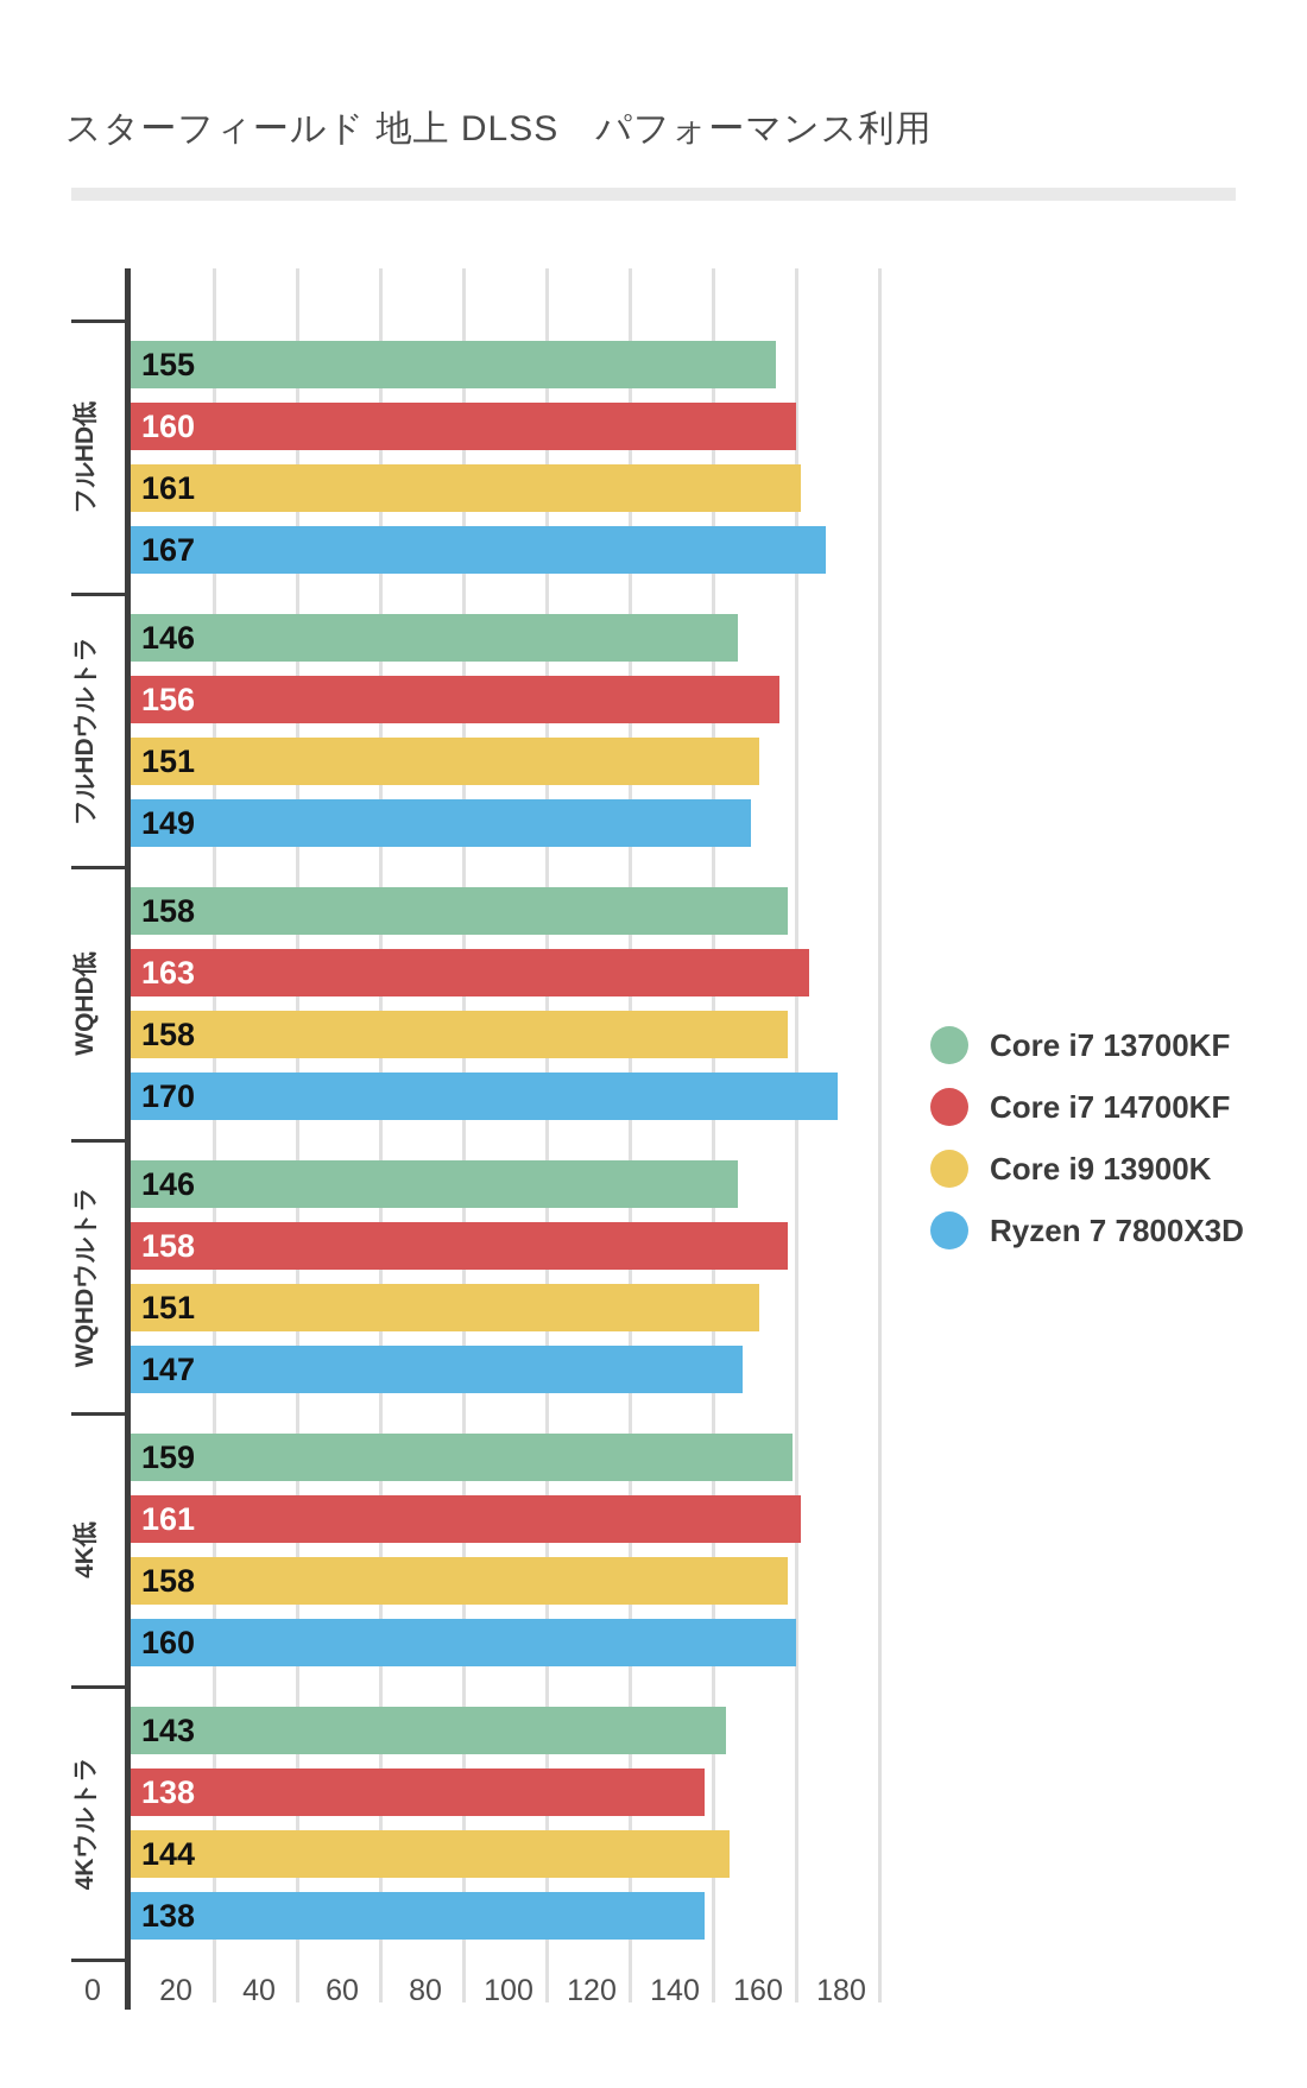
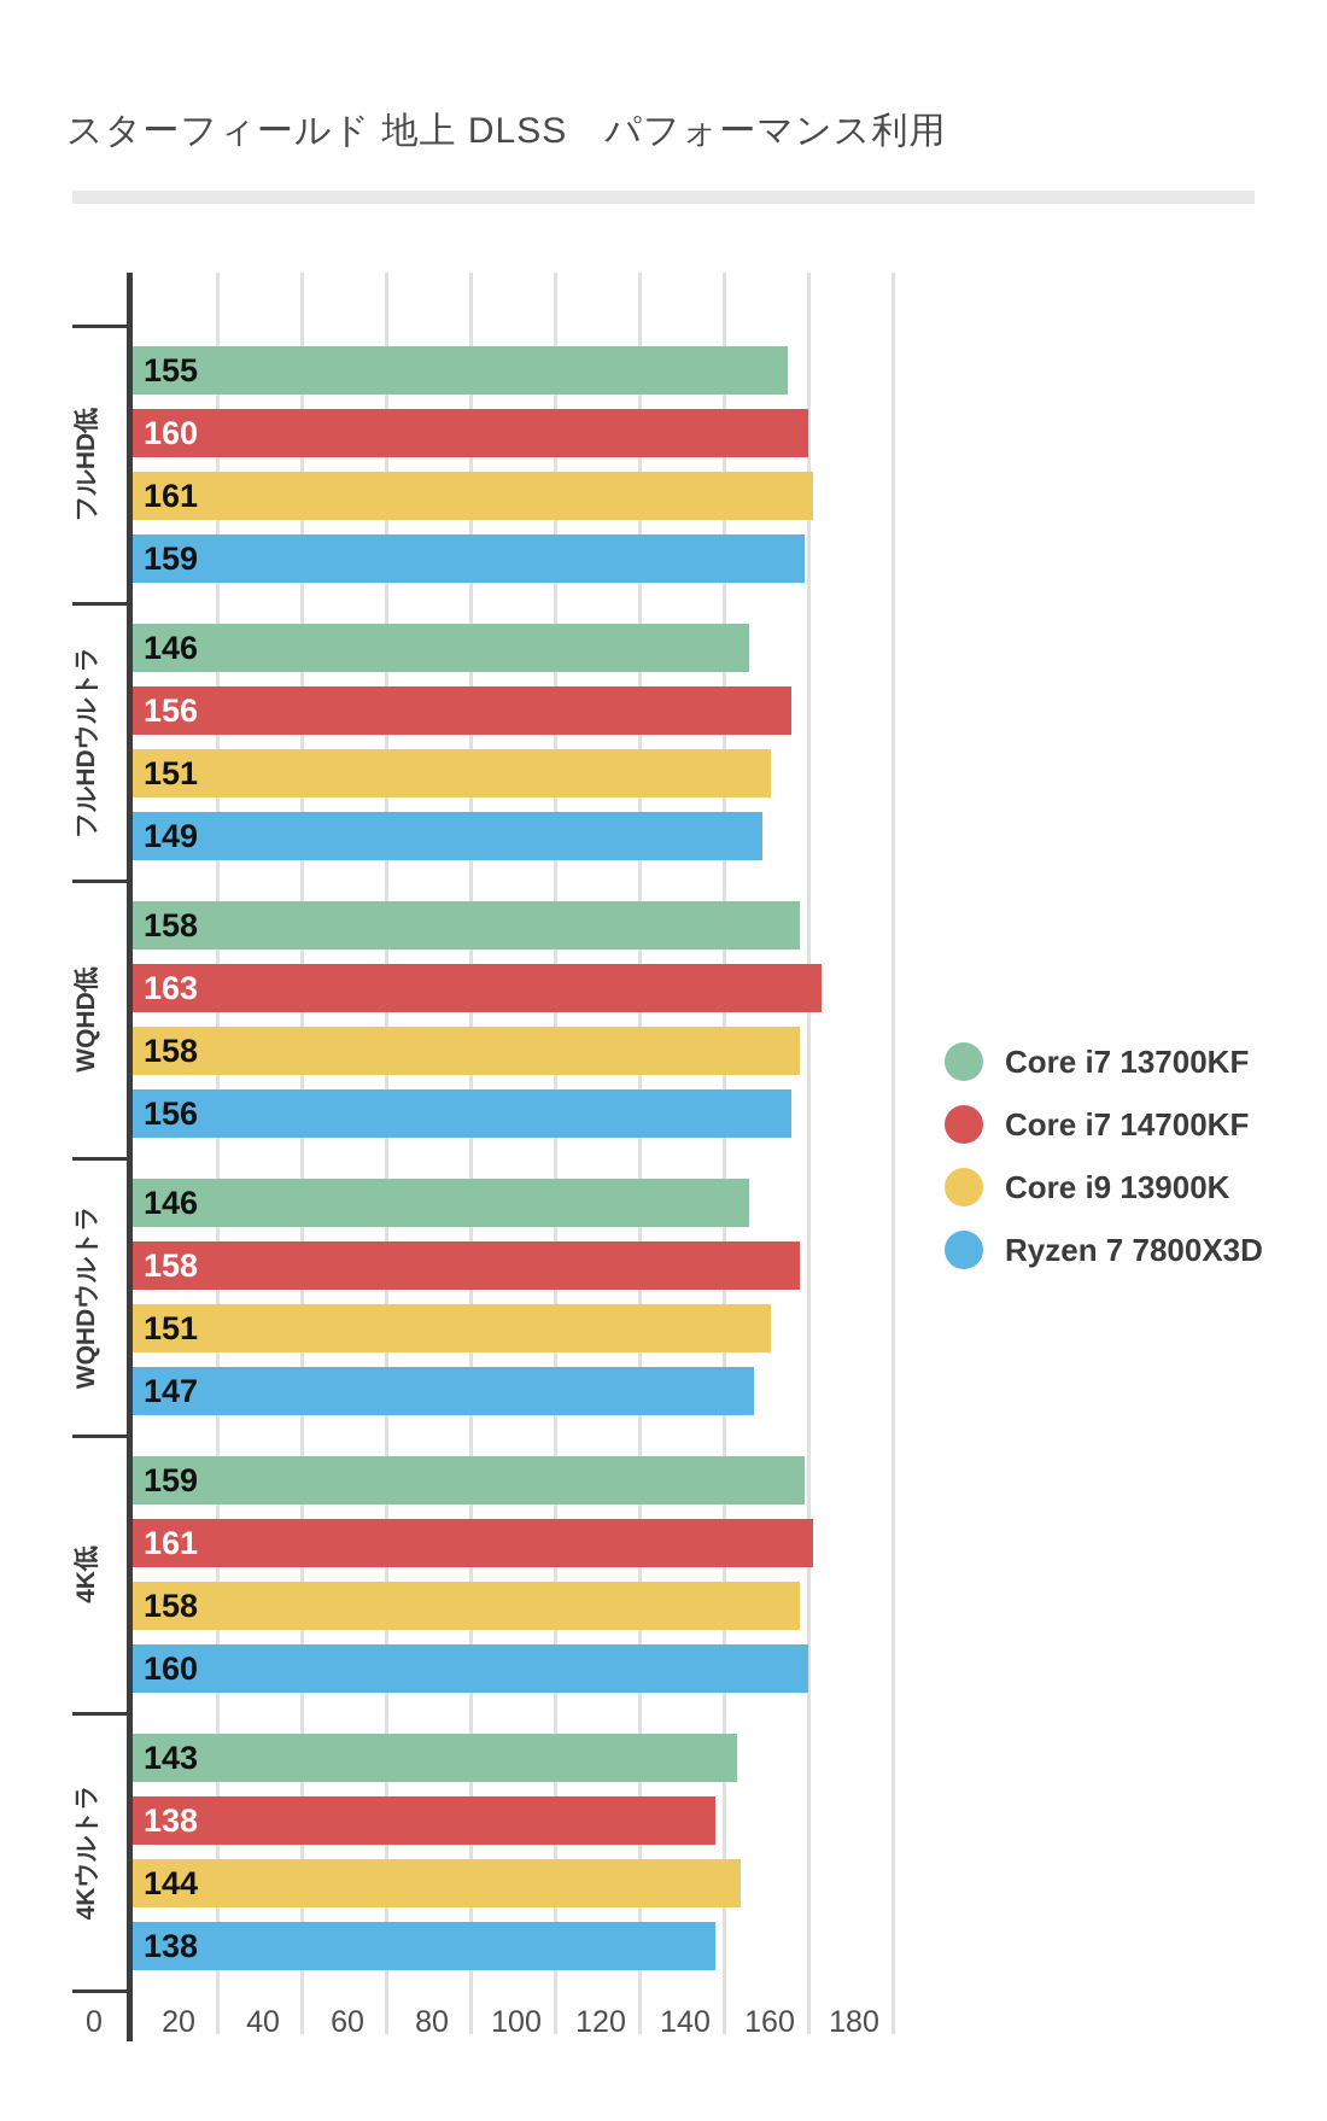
Ryzen 7 7800X3D/フルHD低: 167 -> 159
Ryzen 7 7800X3D/WQHD低: 170 -> 156
